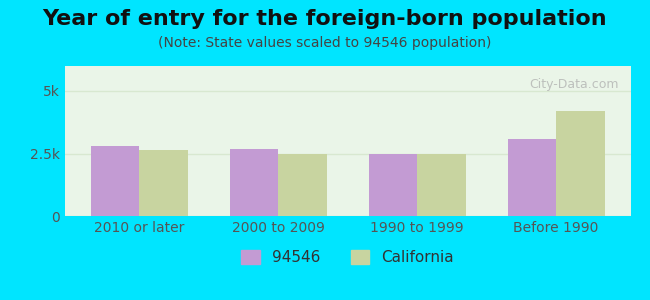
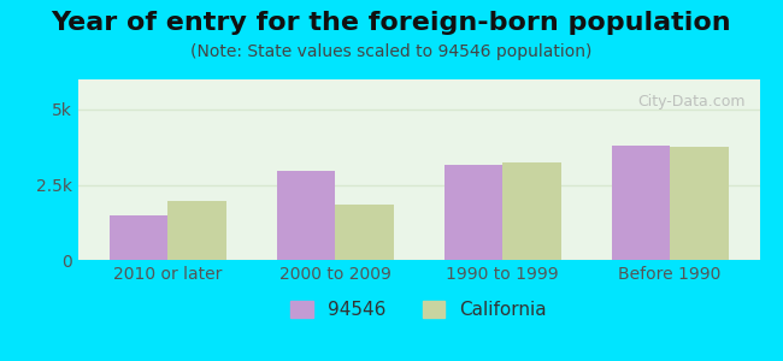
94546/2010 or later: 2.82k -> 1.50k
California/2010 or later: 2.65k -> 1.95k
94546/2000 to 2009: 2.70k -> 2.95k
California/2000 to 2009: 2.48k -> 1.85k
94546/1990 to 1999: 2.48k -> 3.15k
California/1990 to 1999: 2.48k -> 3.25k
94546/Before 1990: 3.10k -> 3.80k
California/Before 1990: 4.20k -> 3.75k
